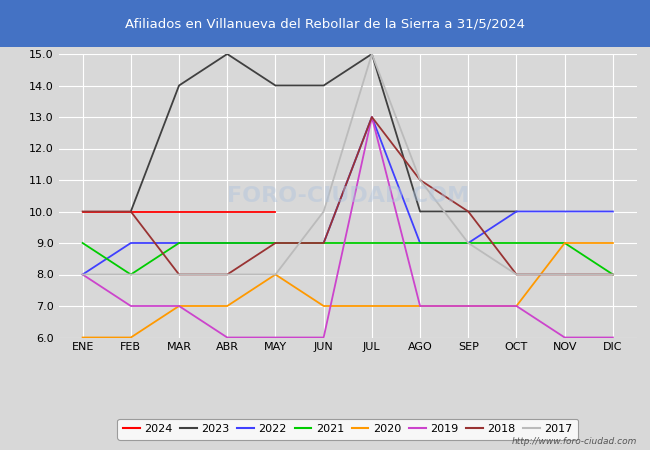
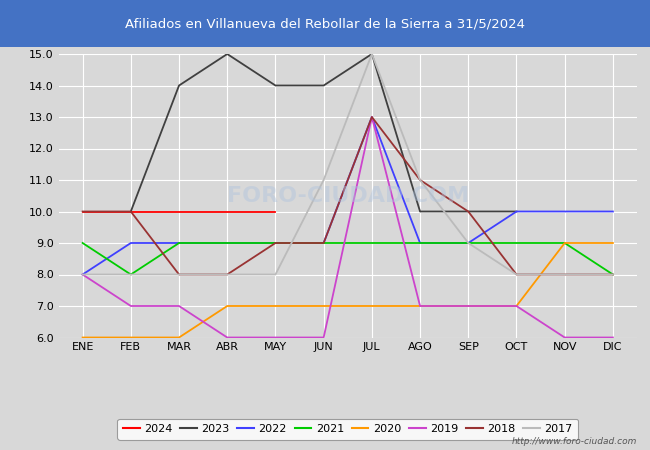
2020/MAR: 7 -> 6
2020/MAY: 8 -> 7
2017/JUN: 10 -> 11
